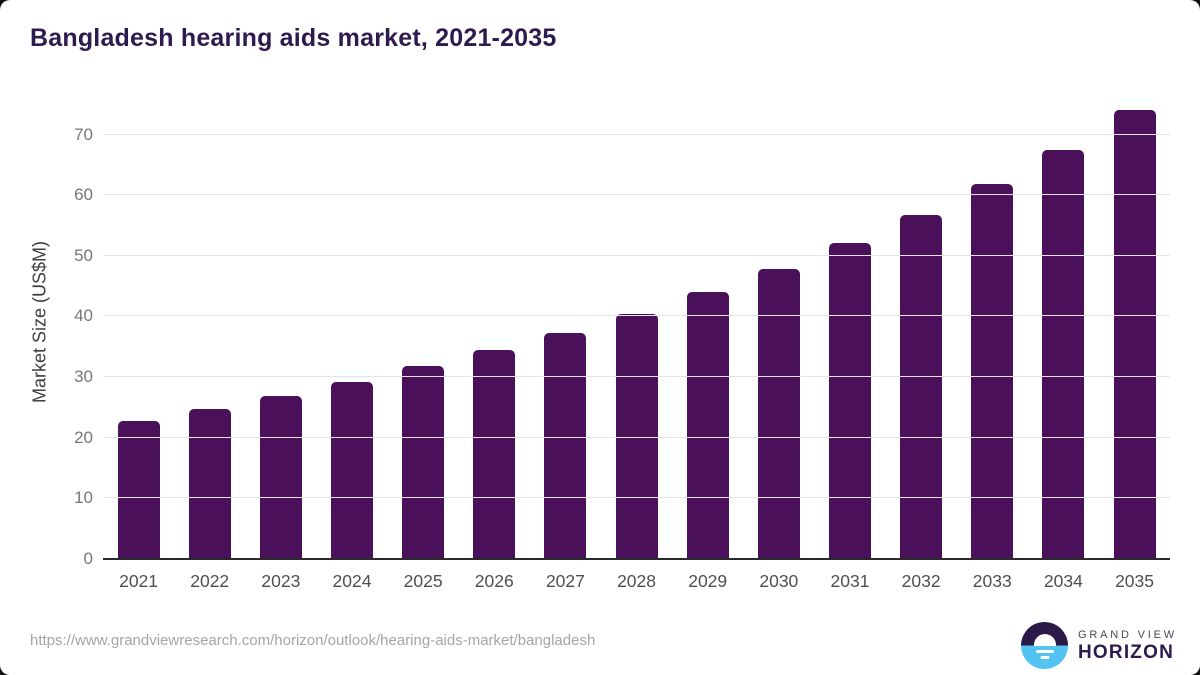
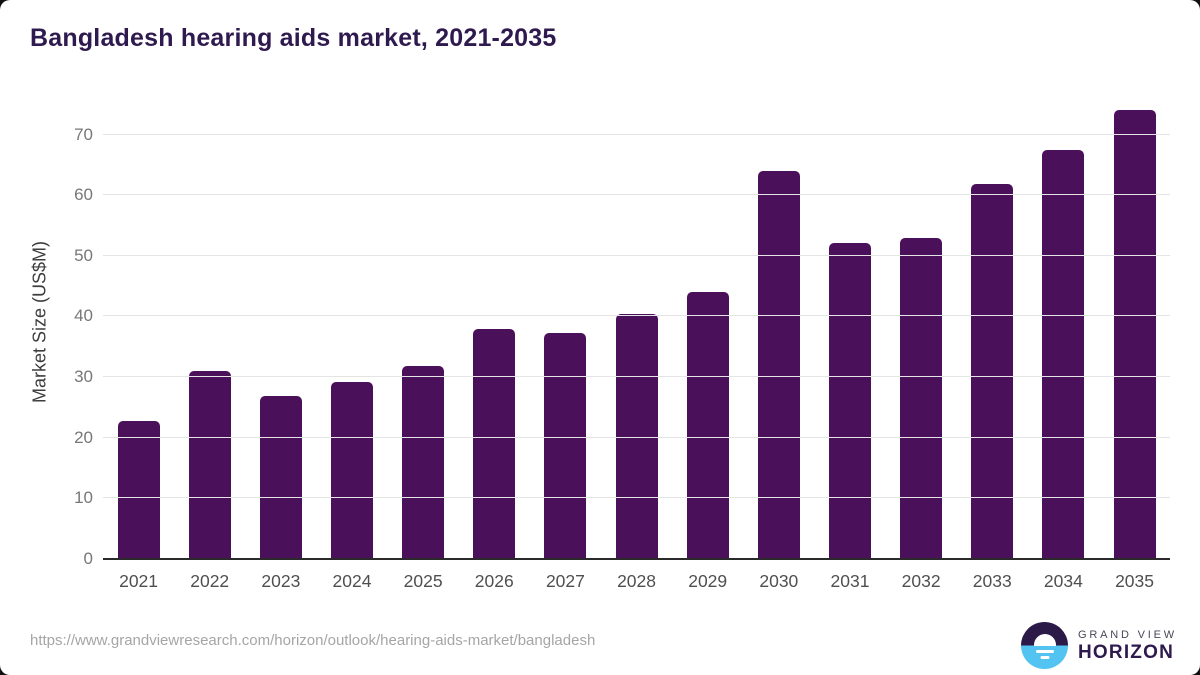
2022: 25 -> 31
2026: 34 -> 38
2030: 48 -> 64
2032: 57 -> 53
